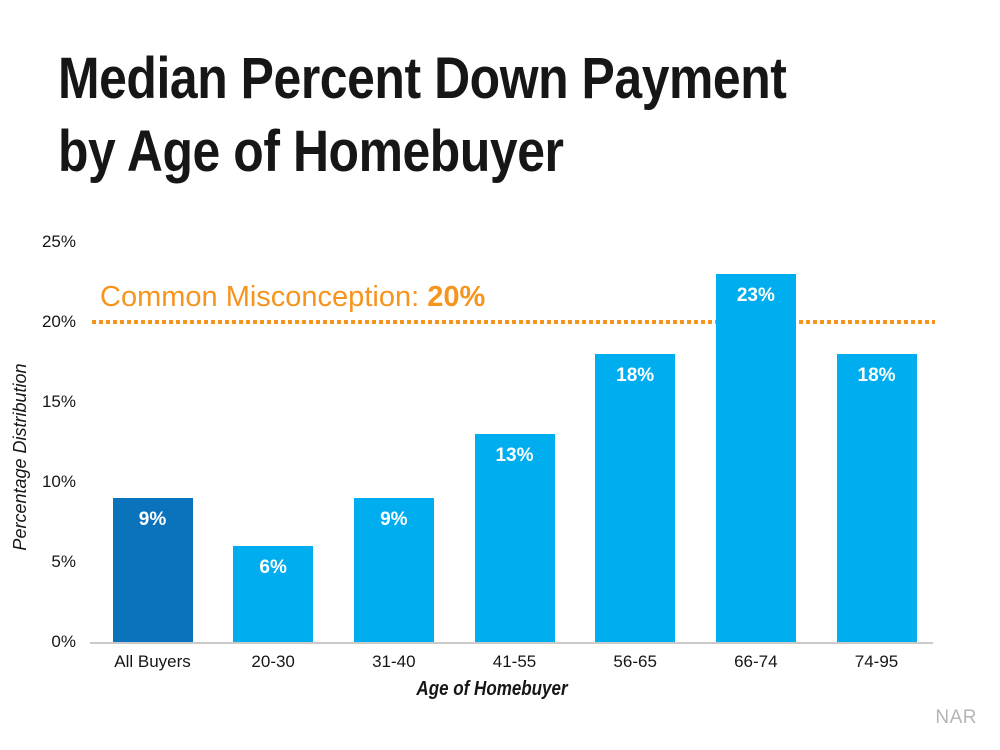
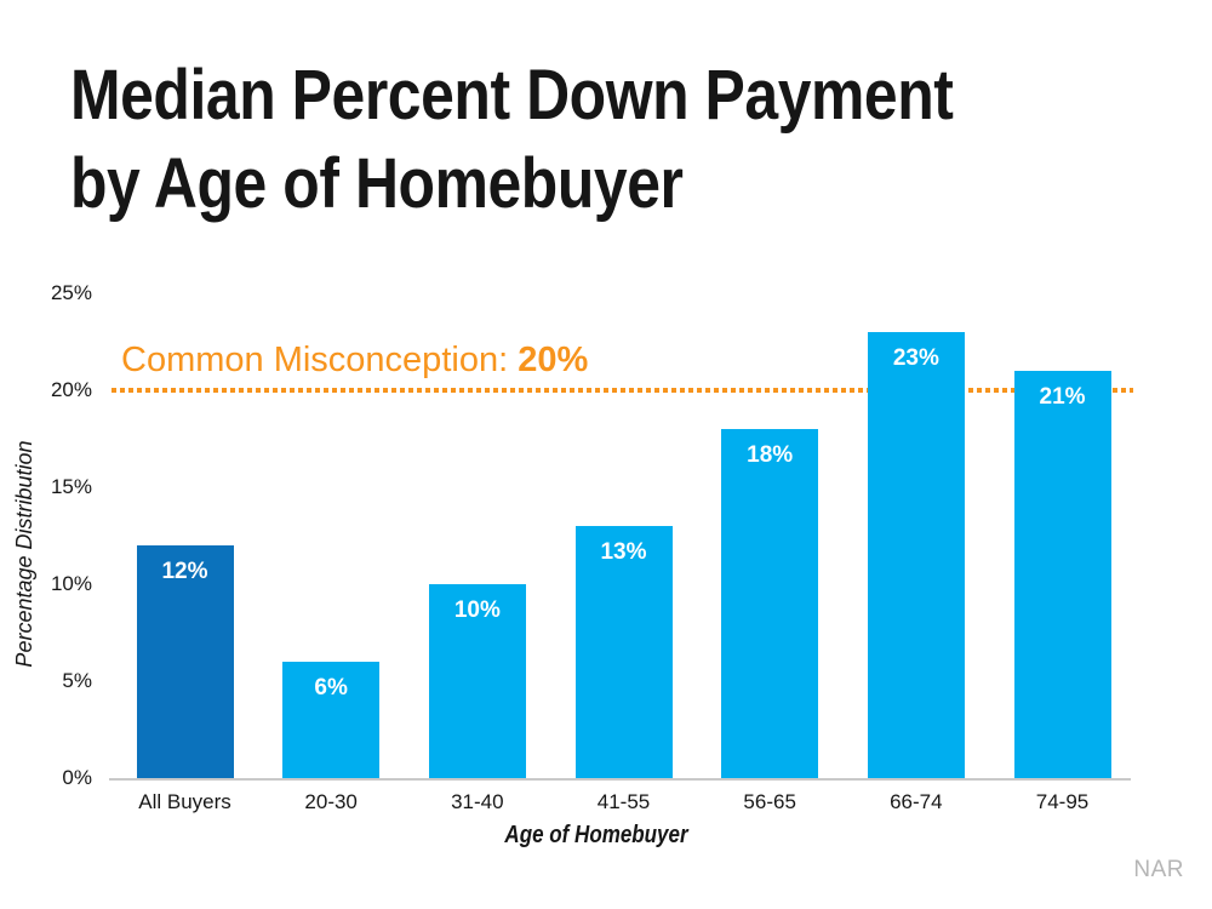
All Buyers: 9% -> 12%
31-40: 9% -> 10%
74-95: 18% -> 21%
